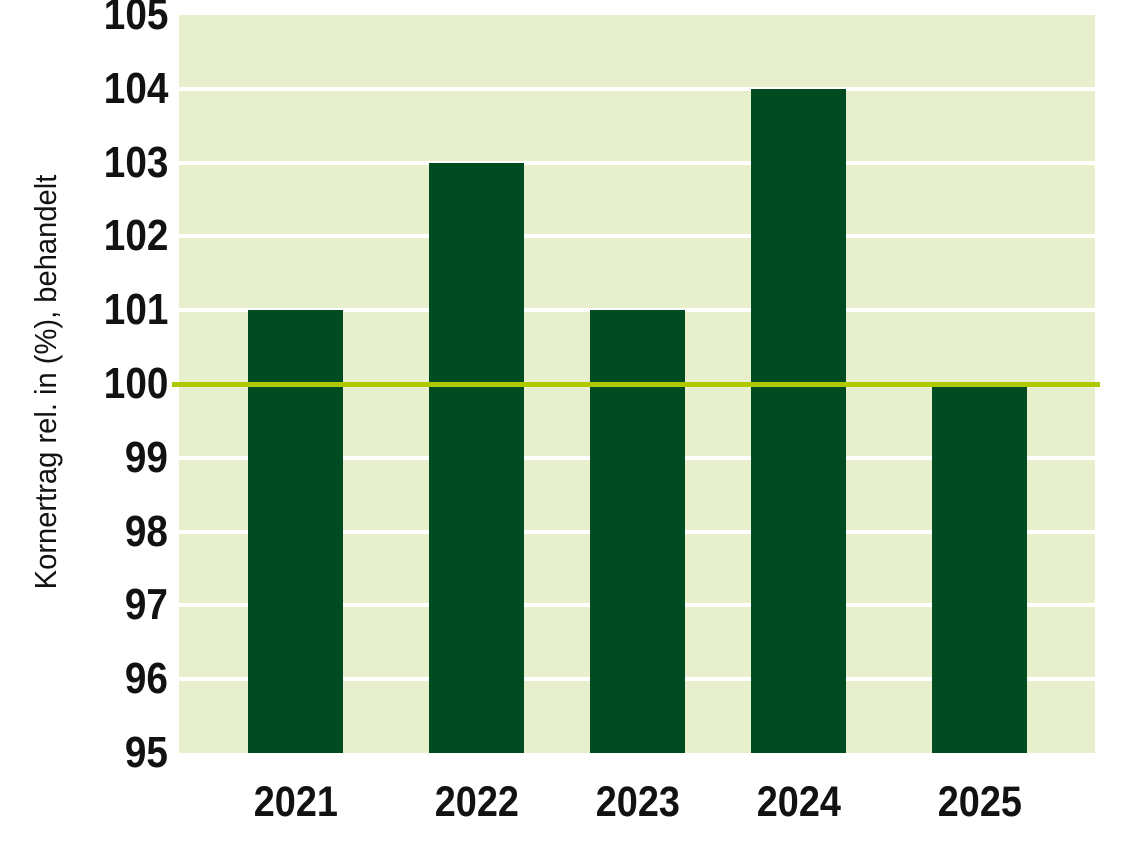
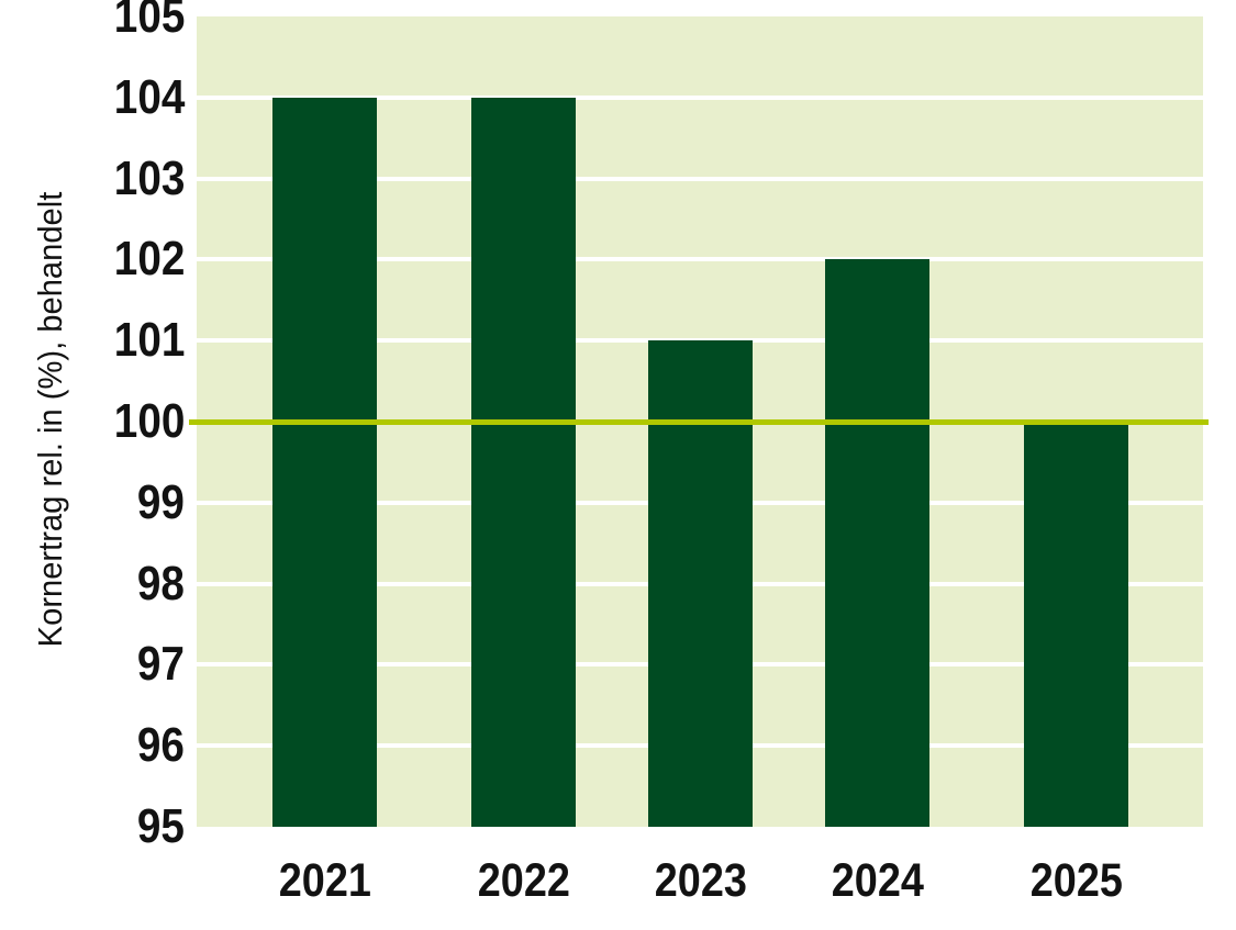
2021: 101 -> 104
2022: 103 -> 104
2024: 104 -> 102
